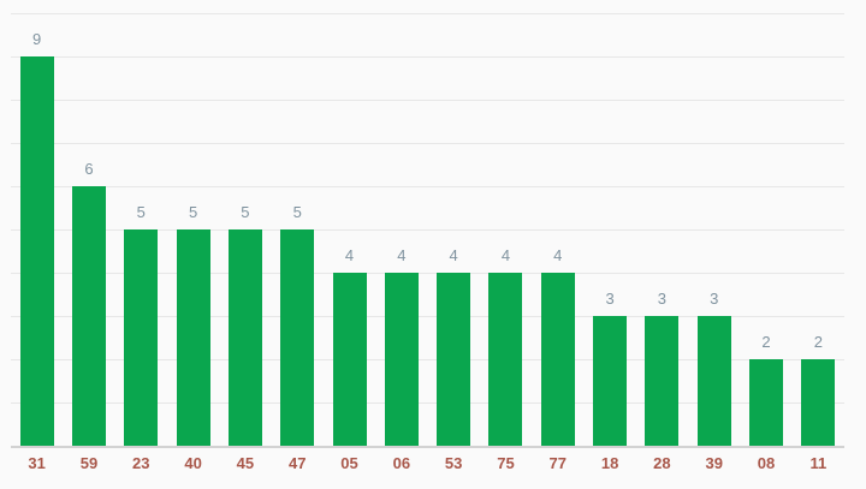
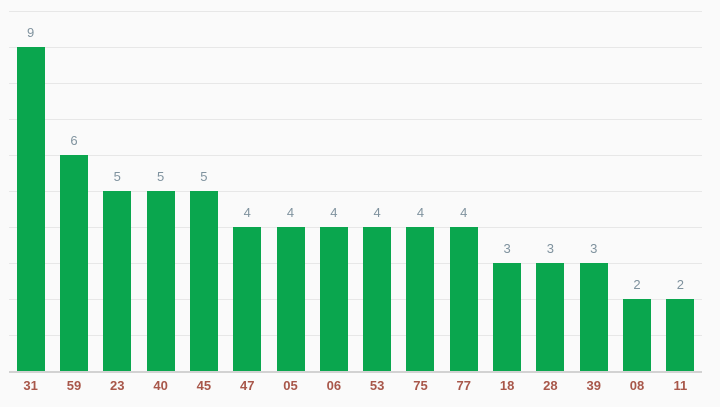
47: 5 -> 4
